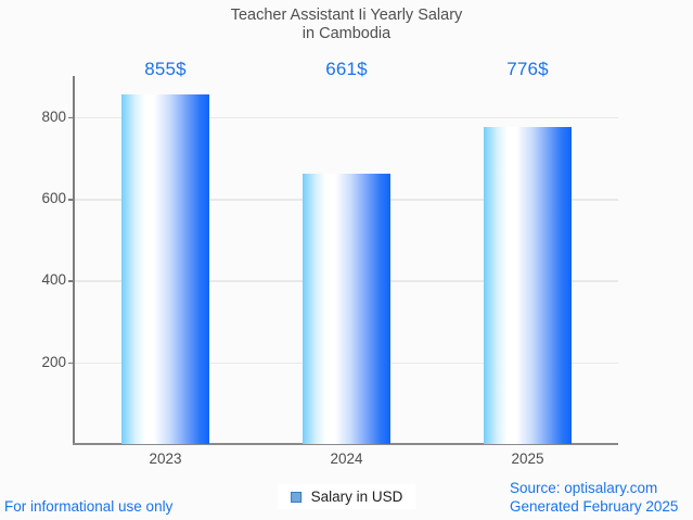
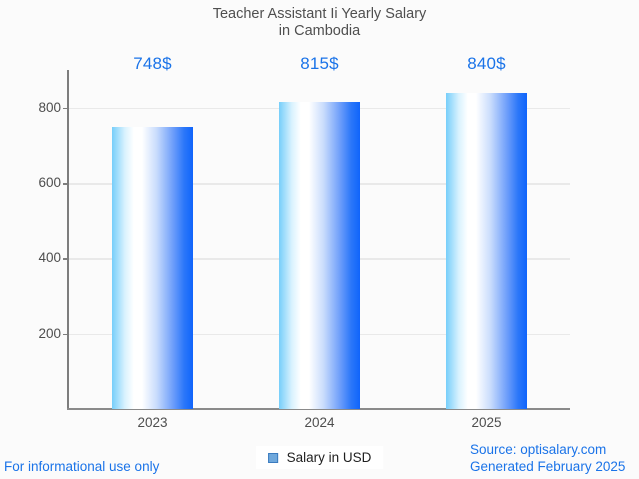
2023: 855 -> 748
2024: 661 -> 815
2025: 776 -> 840
